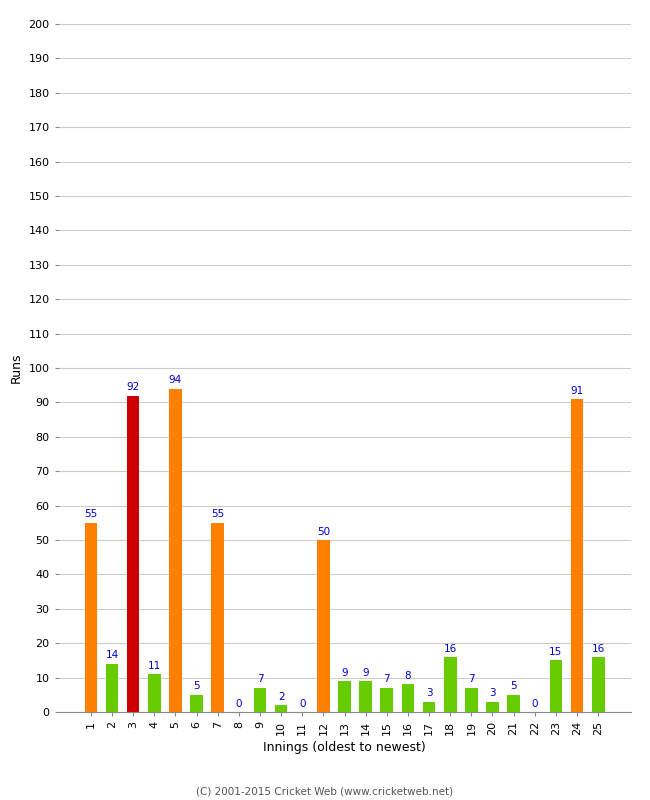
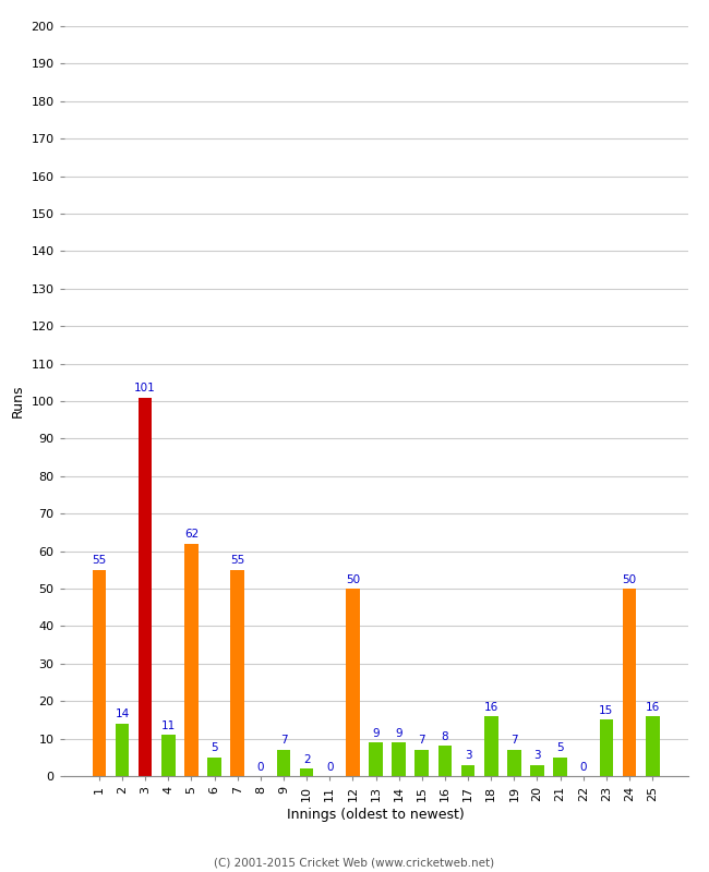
3: 92 -> 101
5: 94 -> 62
24: 91 -> 50
